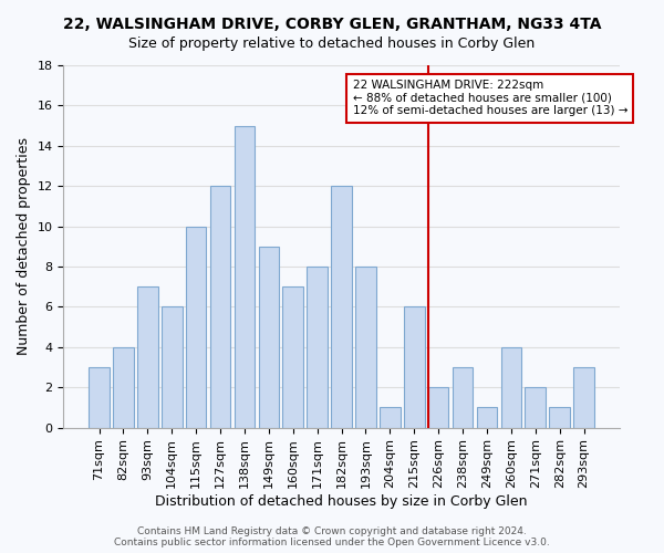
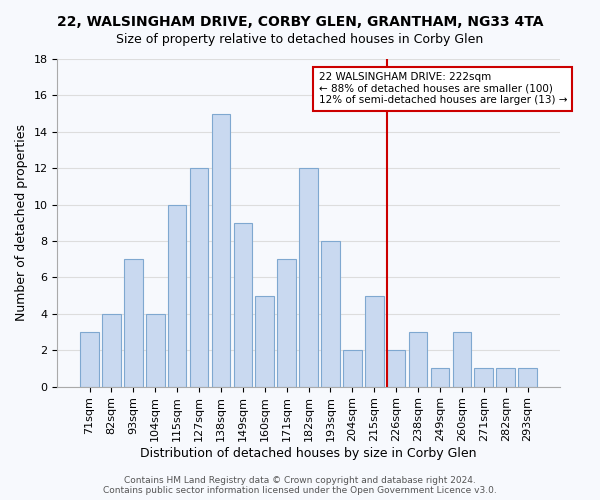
104sqm: 6 -> 4
160sqm: 7 -> 5
171sqm: 8 -> 7
204sqm: 1 -> 2
215sqm: 6 -> 5
260sqm: 4 -> 3
271sqm: 2 -> 1
293sqm: 3 -> 1
